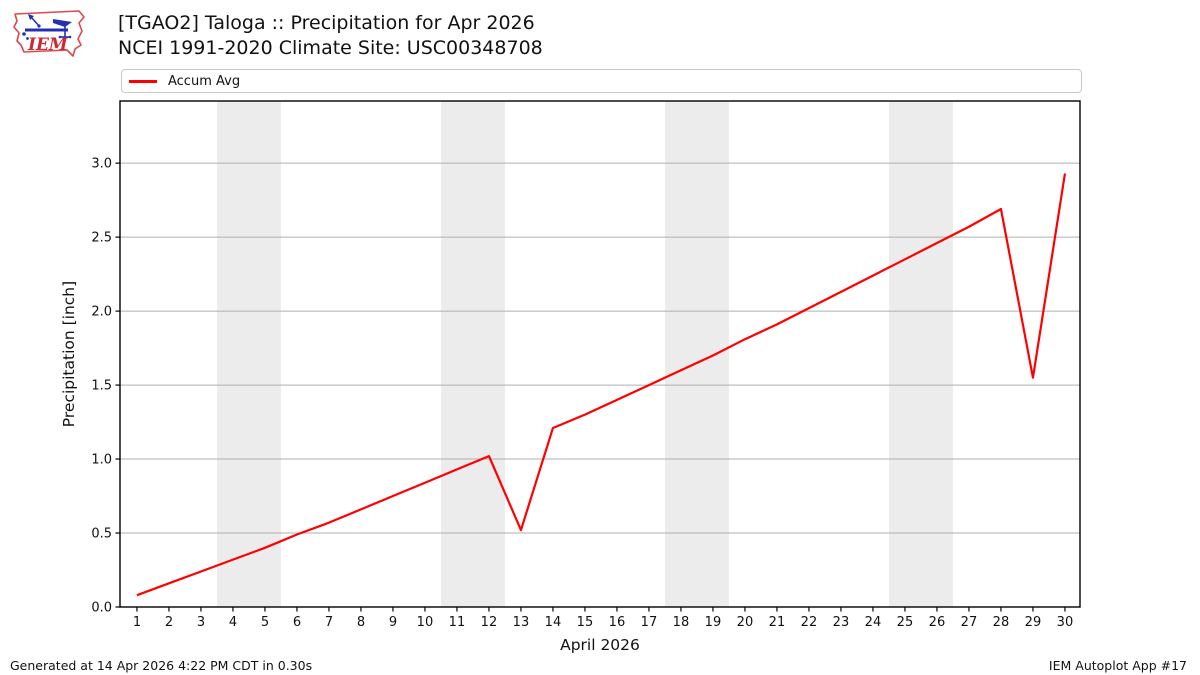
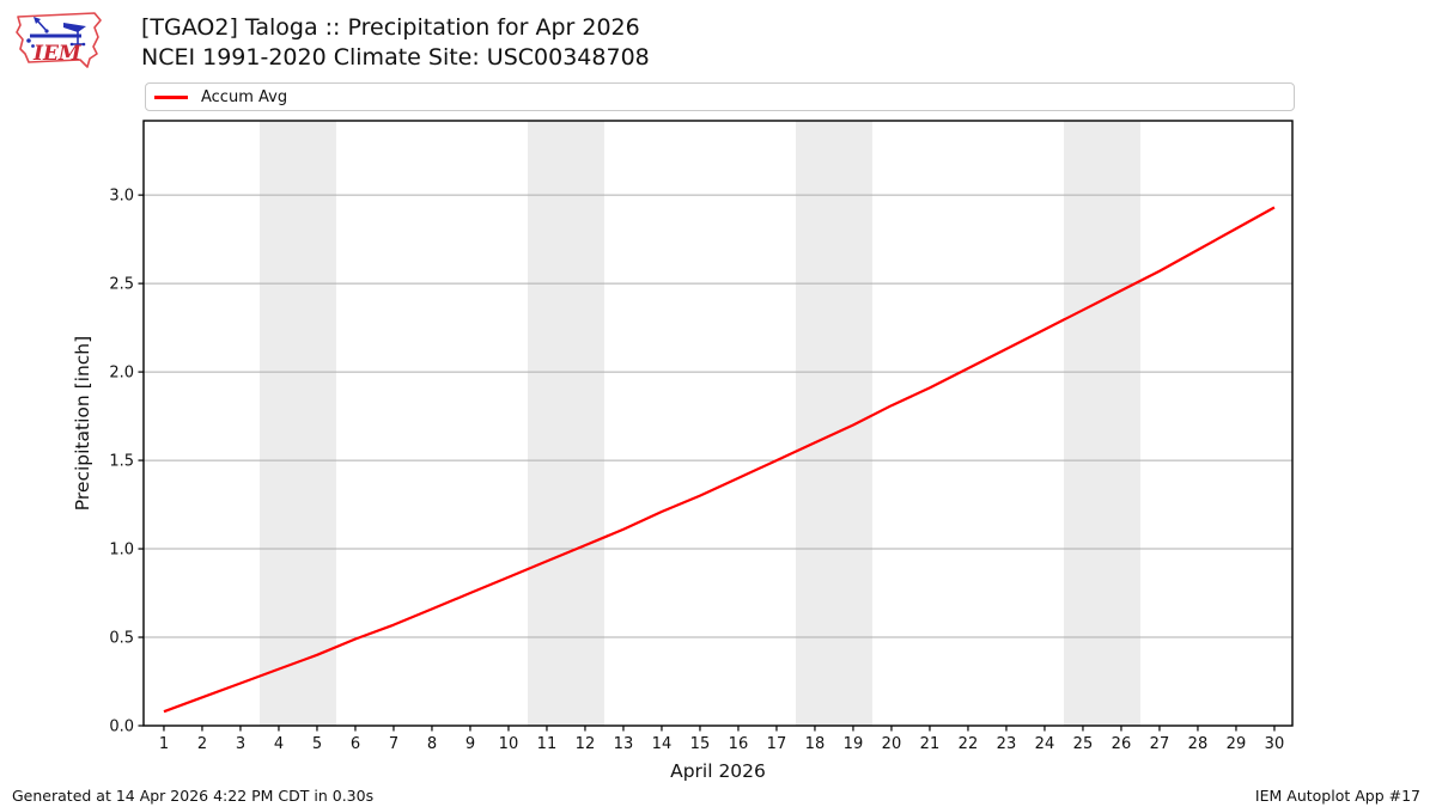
13: 0.52 -> 1.11
29: 1.55 -> 2.81
